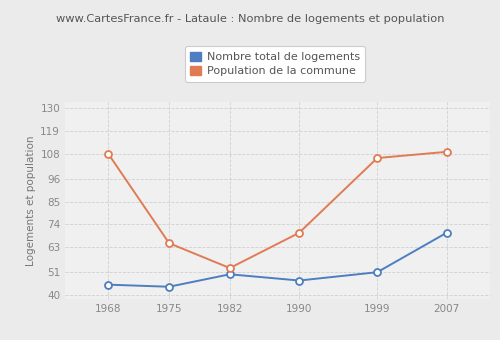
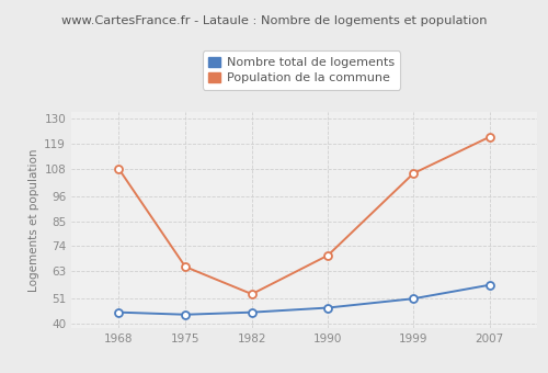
Nombre total de logements/1982: 50 -> 45
Nombre total de logements/2007: 70 -> 57
Population de la commune/2007: 109 -> 122
